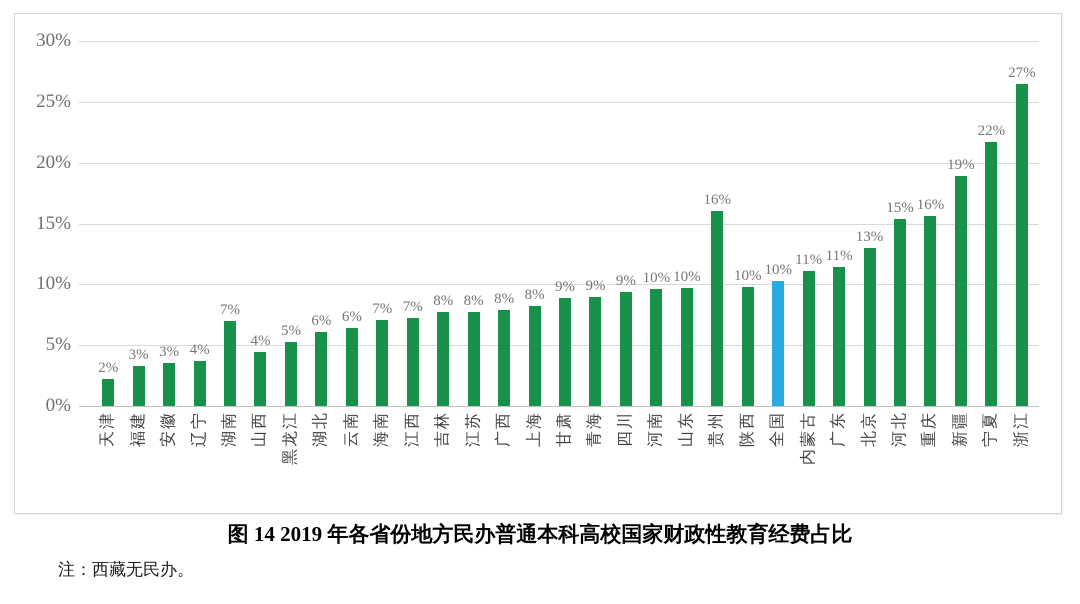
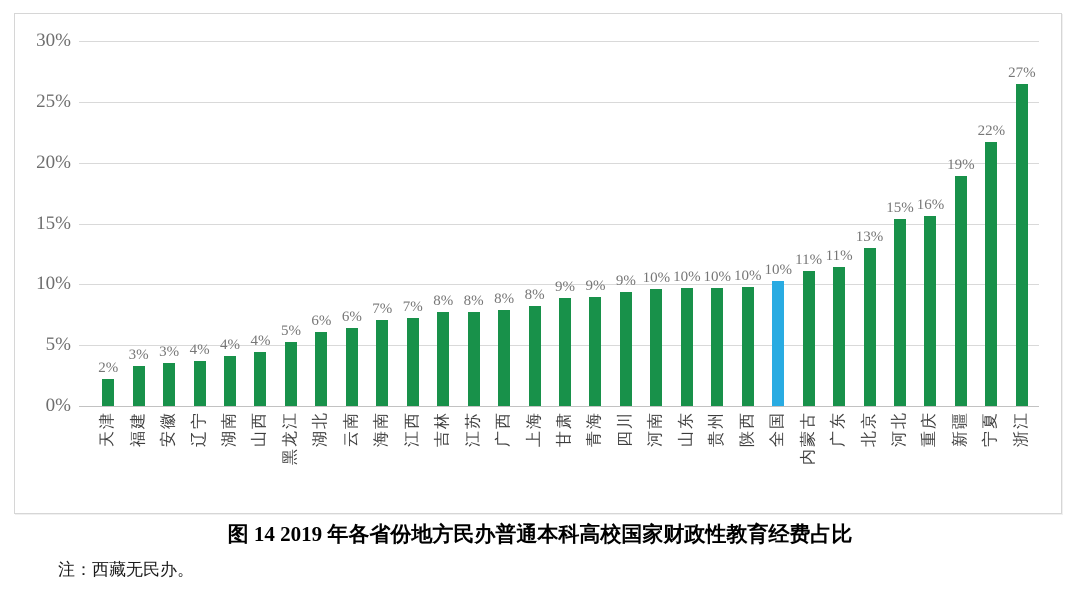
湖南: 7% -> 4%
贵州: 16% -> 10%
